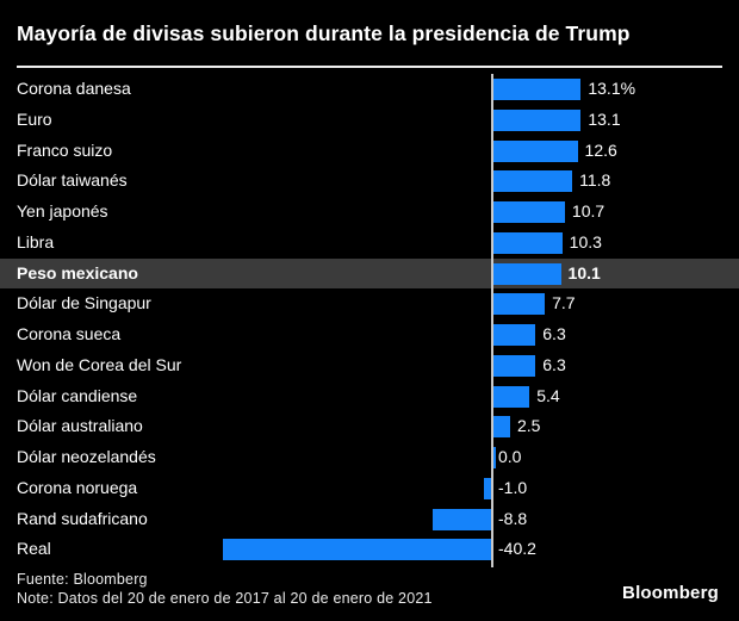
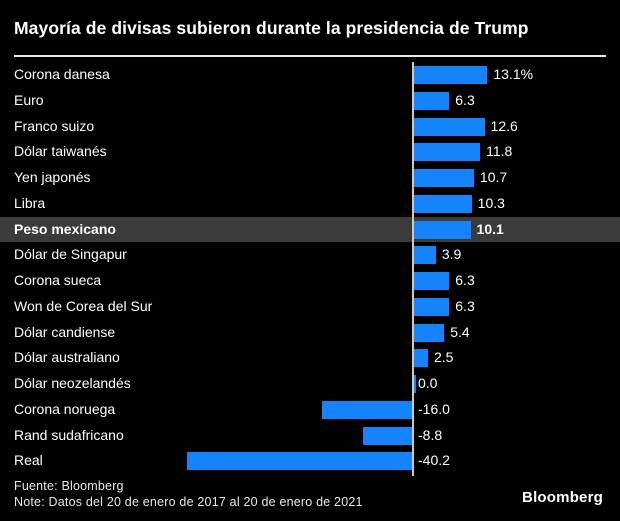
Euro: 13.1 -> 6.3
Dólar de Singapur: 7.7 -> 3.9
Corona noruega: -1.0 -> -16.0
